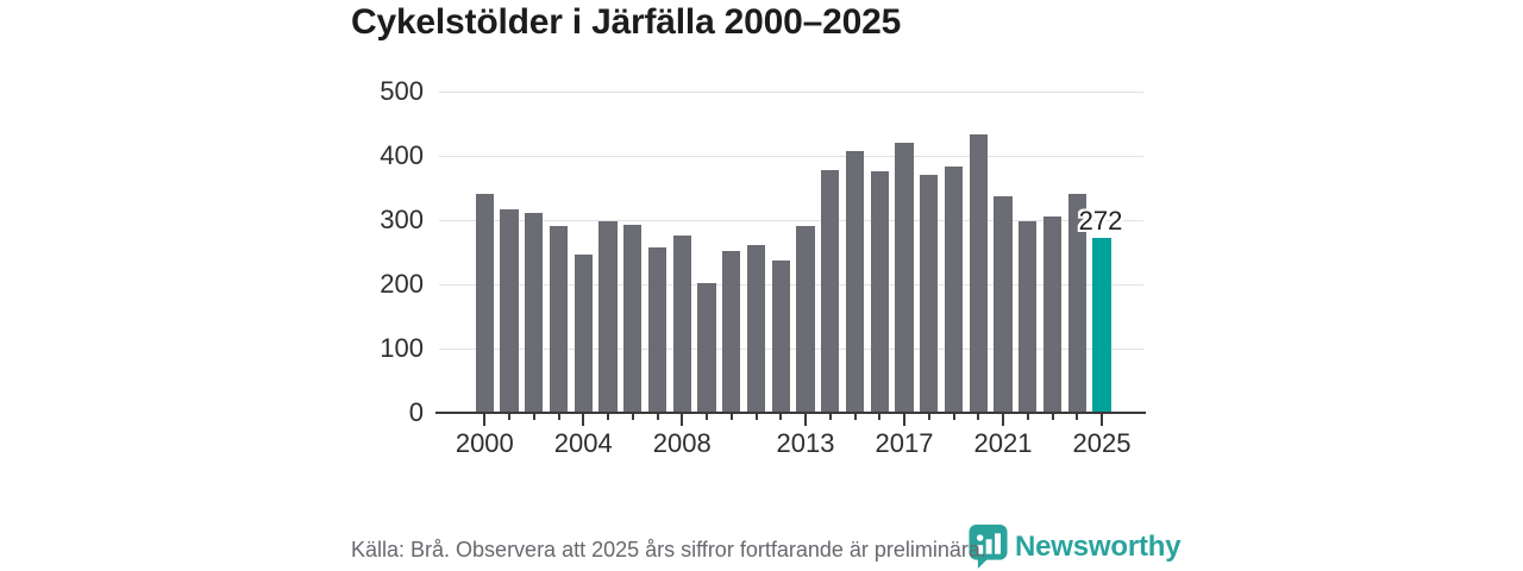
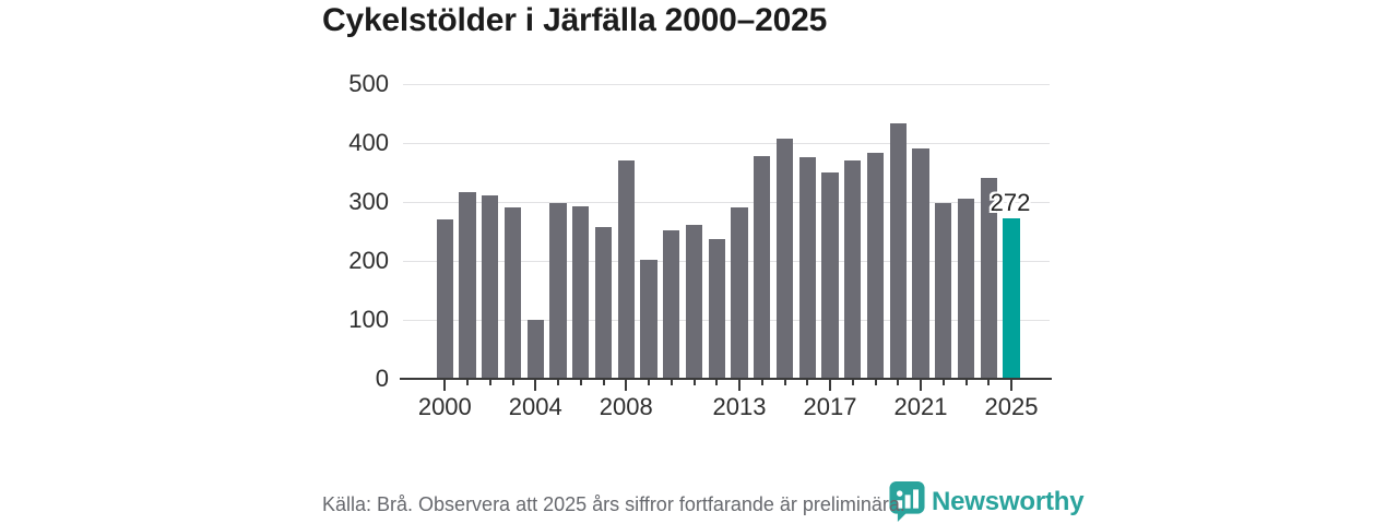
2000: 340 -> 270
2004: 250 -> 100
2008: 280 -> 370
2017: 420 -> 350
2021: 340 -> 390
